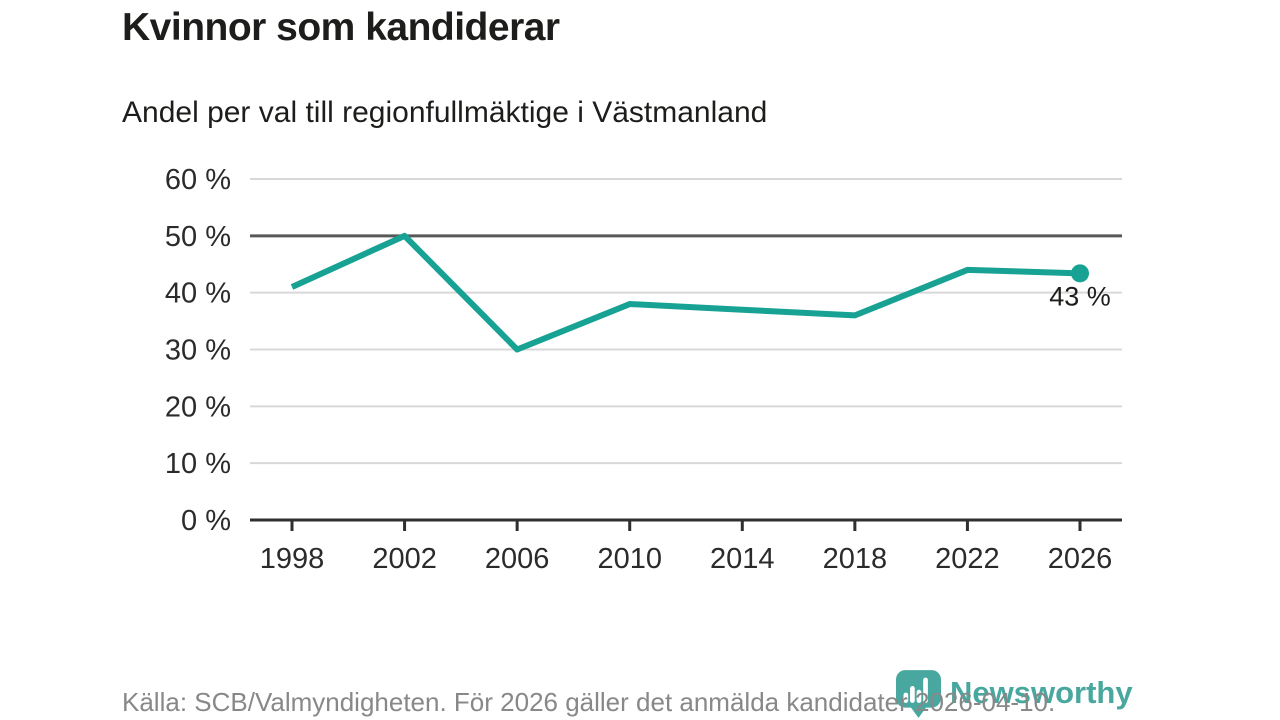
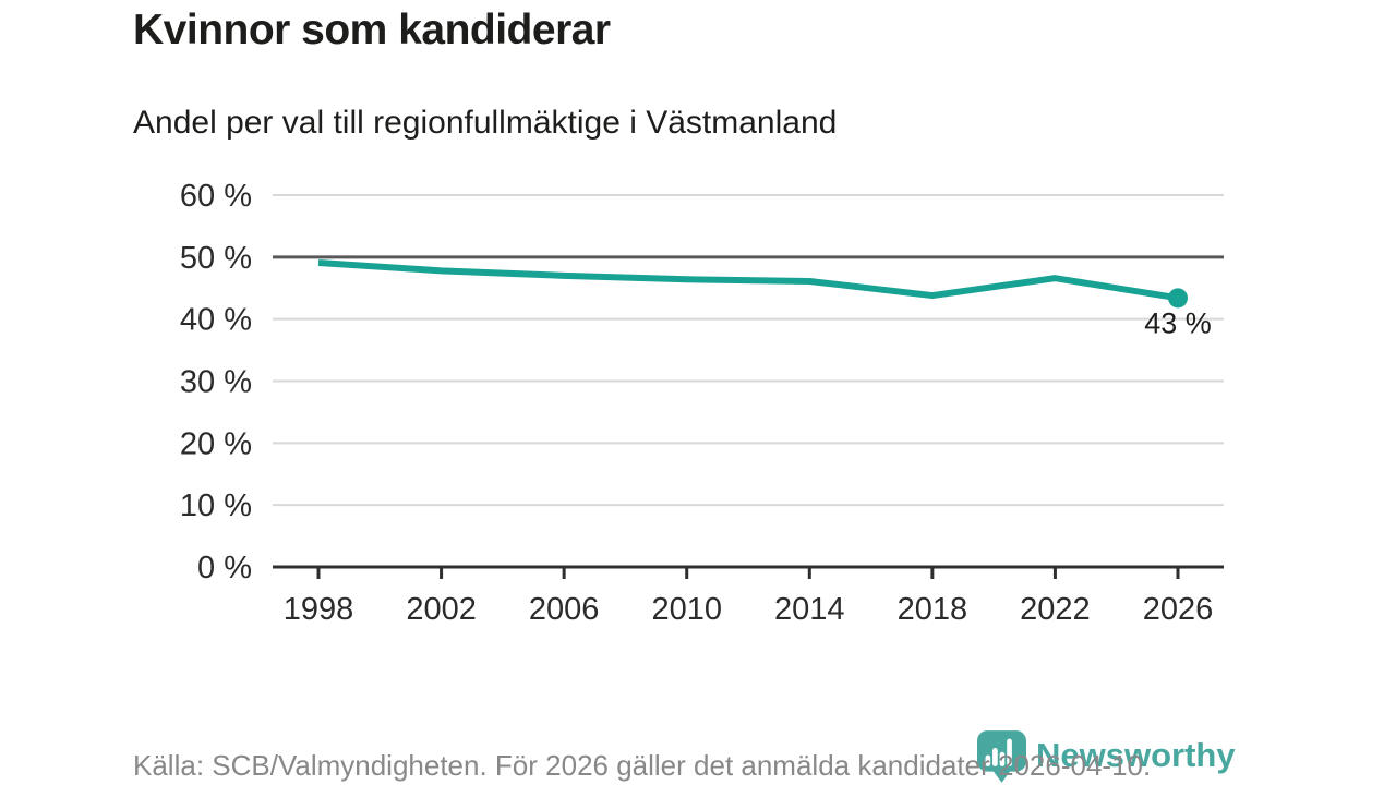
1998: 41% -> 49%
2002: 50% -> 48%
2006: 30% -> 47%
2010: 38% -> 46%
2014: 37% -> 46%
2018: 36% -> 44%
2022: 44% -> 47%
